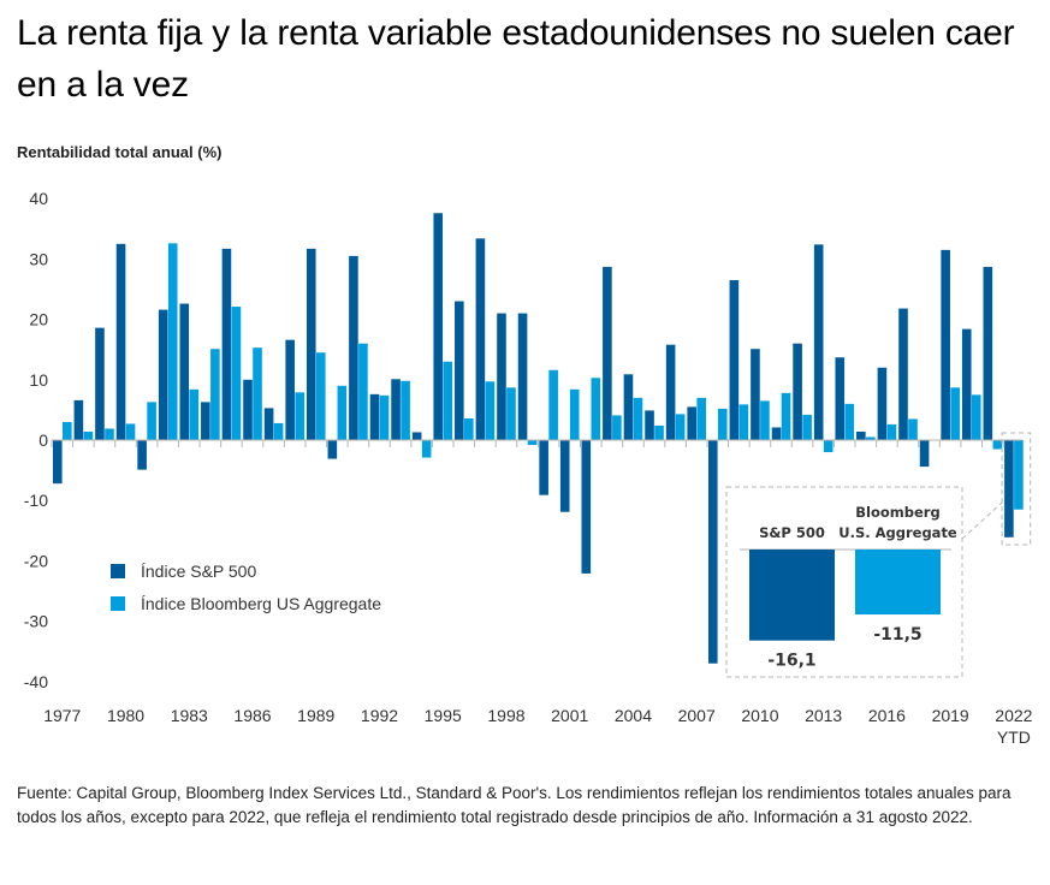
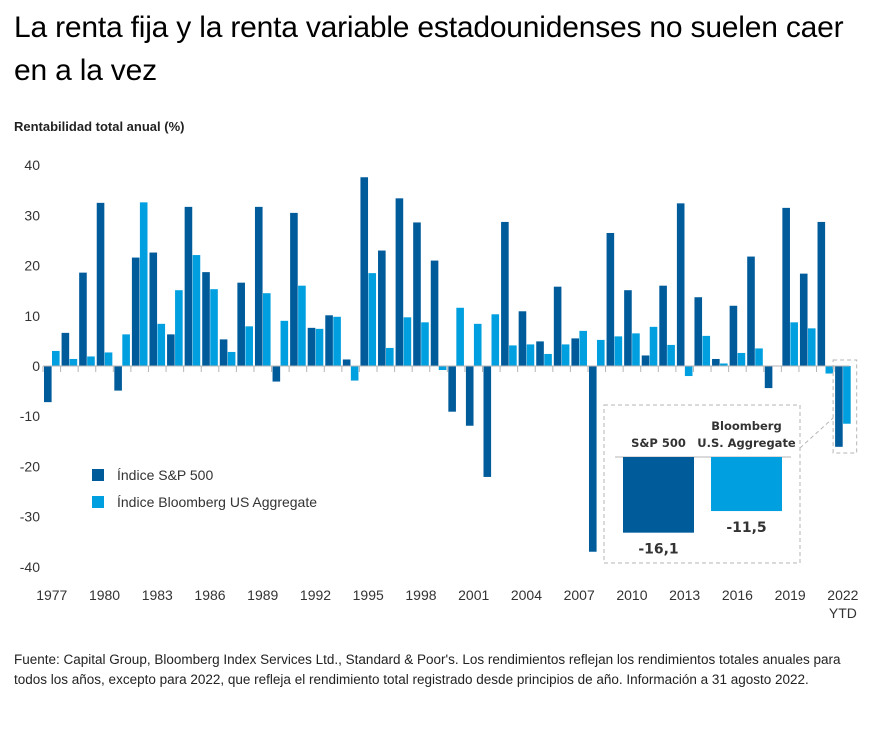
Índice S&P 500/1986: 10 -> 19
Índice Bloomberg US Aggregate/1995: 13 -> 18
Índice S&P 500/1998: 21 -> 29
Índice Bloomberg US Aggregate/2004: 7 -> 4
